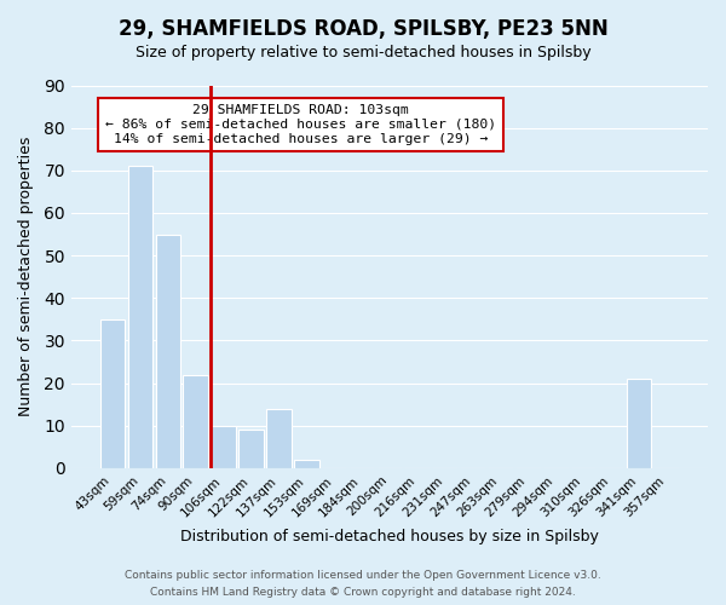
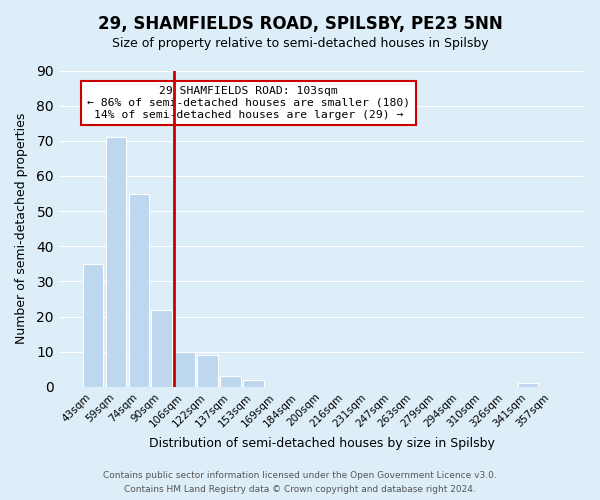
137sqm: 14 -> 3
341sqm: 21 -> 1
